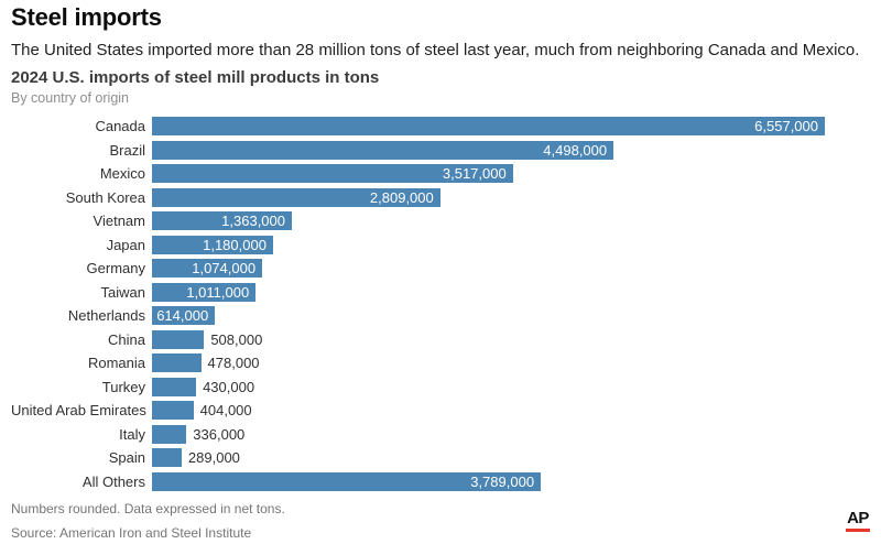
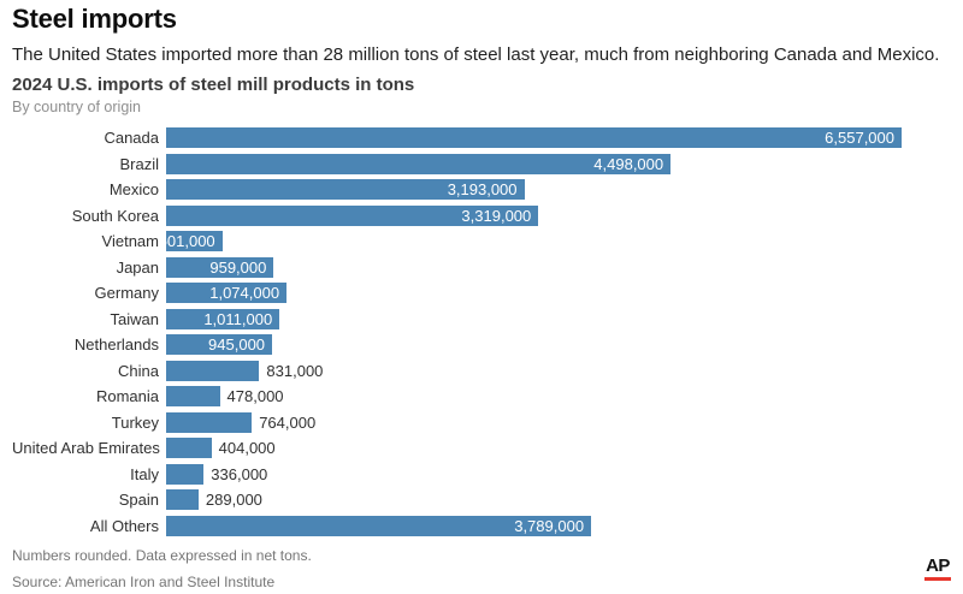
Mexico: 3,517,000 -> 3,193,000
South Korea: 2,809,000 -> 3,319,000
Vietnam: 1,363,000 -> 501,000
Japan: 1,180,000 -> 959,000
Netherlands: 614,000 -> 945,000
China: 508,000 -> 831,000
Turkey: 430,000 -> 764,000
